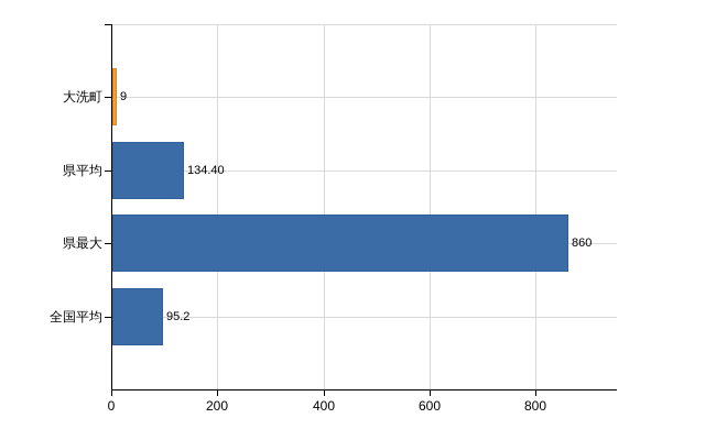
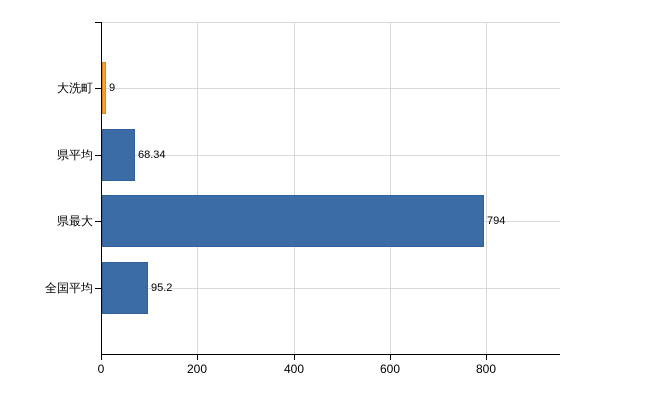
県平均: 134.40 -> 68.34
県最大: 860 -> 794
